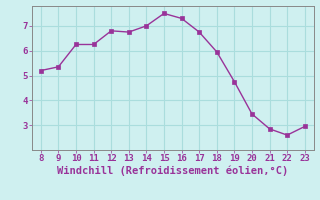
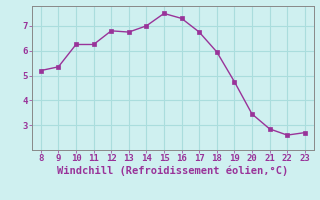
23: 2.95 -> 2.70
